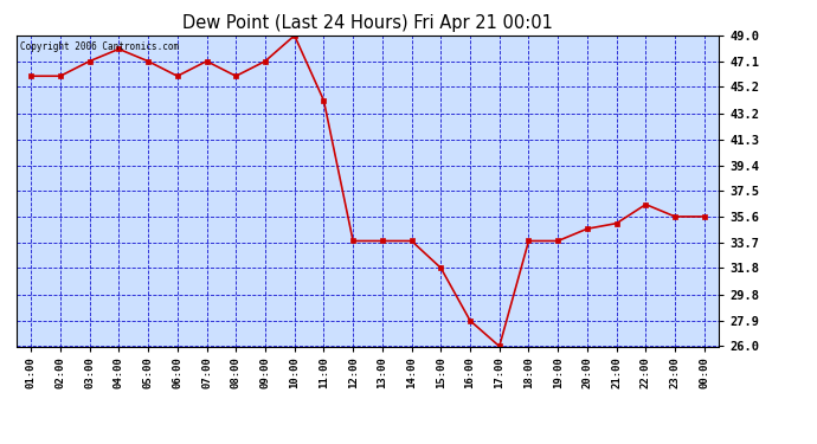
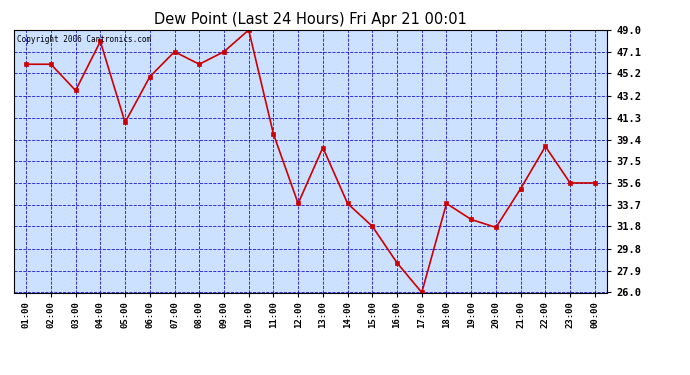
03:00: 47.1 -> 43.7
05:00: 47.1 -> 40.9
06:00: 46.0 -> 44.9
11:00: 44.2 -> 39.9
13:00: 33.8 -> 38.7
16:00: 27.9 -> 28.6
19:00: 33.8 -> 32.4
20:00: 34.7 -> 31.7
22:00: 36.5 -> 38.8
